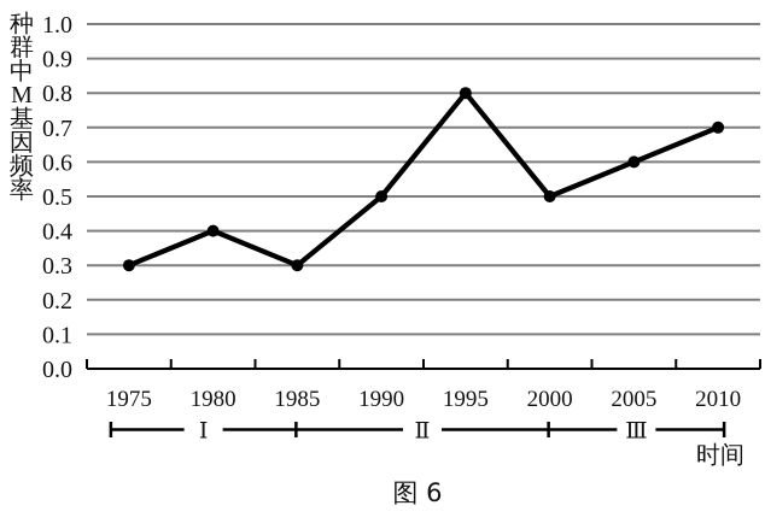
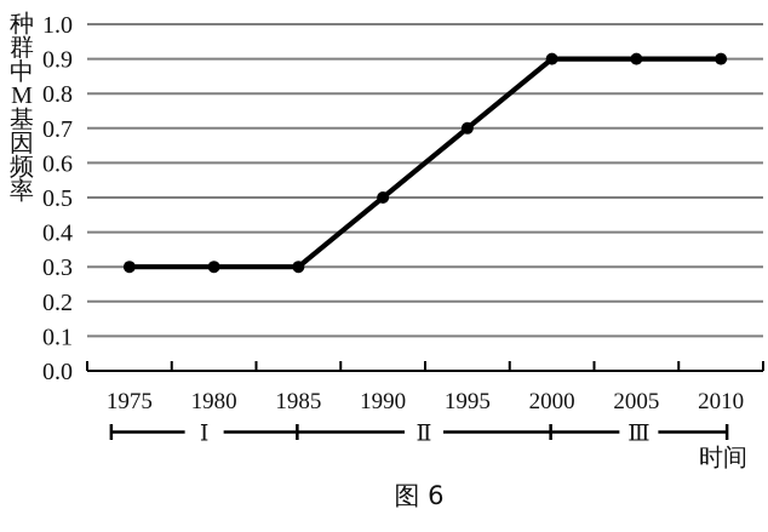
1980: 0.4 -> 0.3
1995: 0.8 -> 0.7
2000: 0.5 -> 0.9
2005: 0.6 -> 0.9
2010: 0.7 -> 0.9
